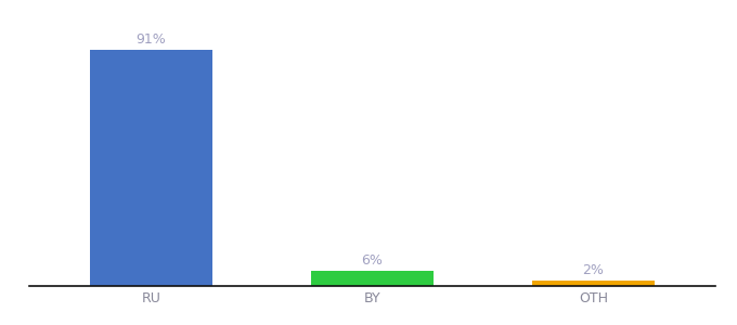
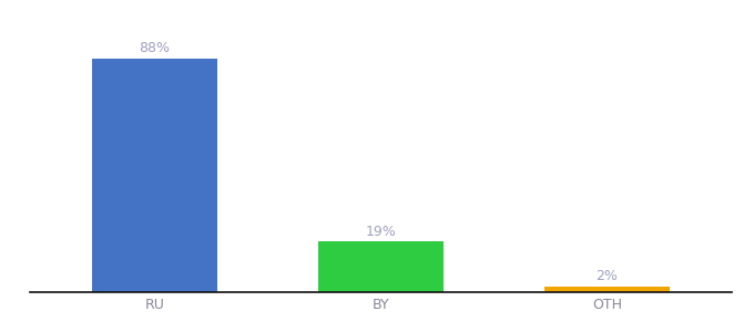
RU: 91% -> 88%
BY: 6% -> 19%
